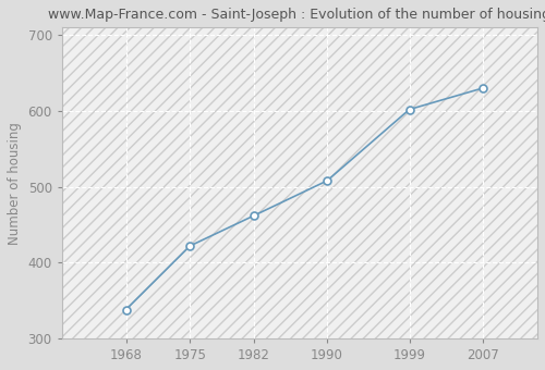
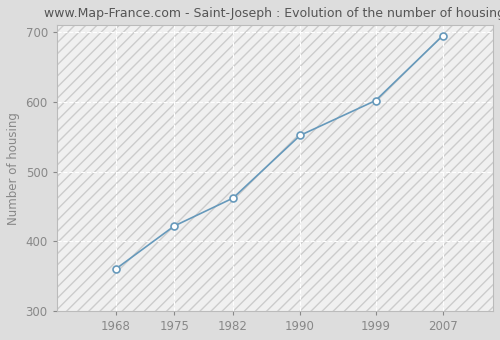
1968: 338 -> 360
1990: 508 -> 552
2007: 630 -> 695
